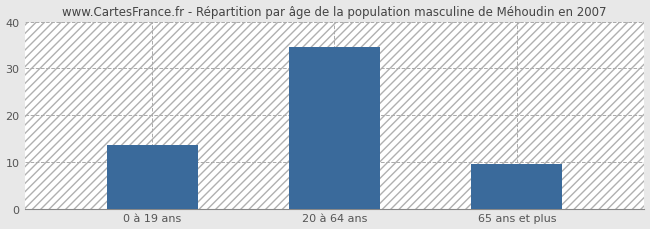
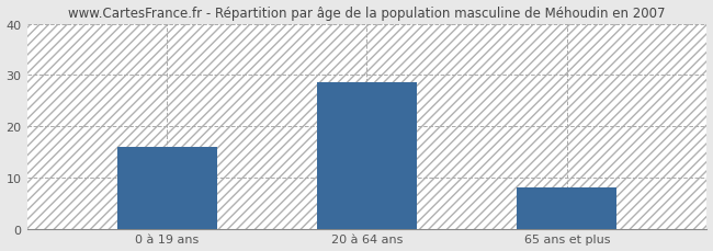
0 à 19 ans: 13.5 -> 16.0
20 à 64 ans: 34.5 -> 28.5
65 ans et plus: 9.5 -> 8.0
